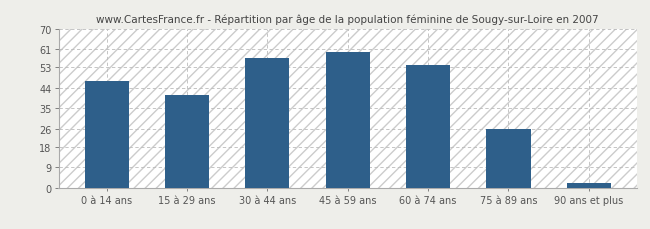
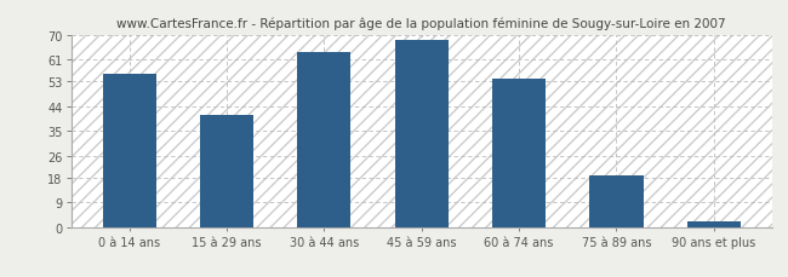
0 à 14 ans: 47 -> 56
30 à 44 ans: 57 -> 64
45 à 59 ans: 60 -> 68
75 à 89 ans: 26 -> 19
